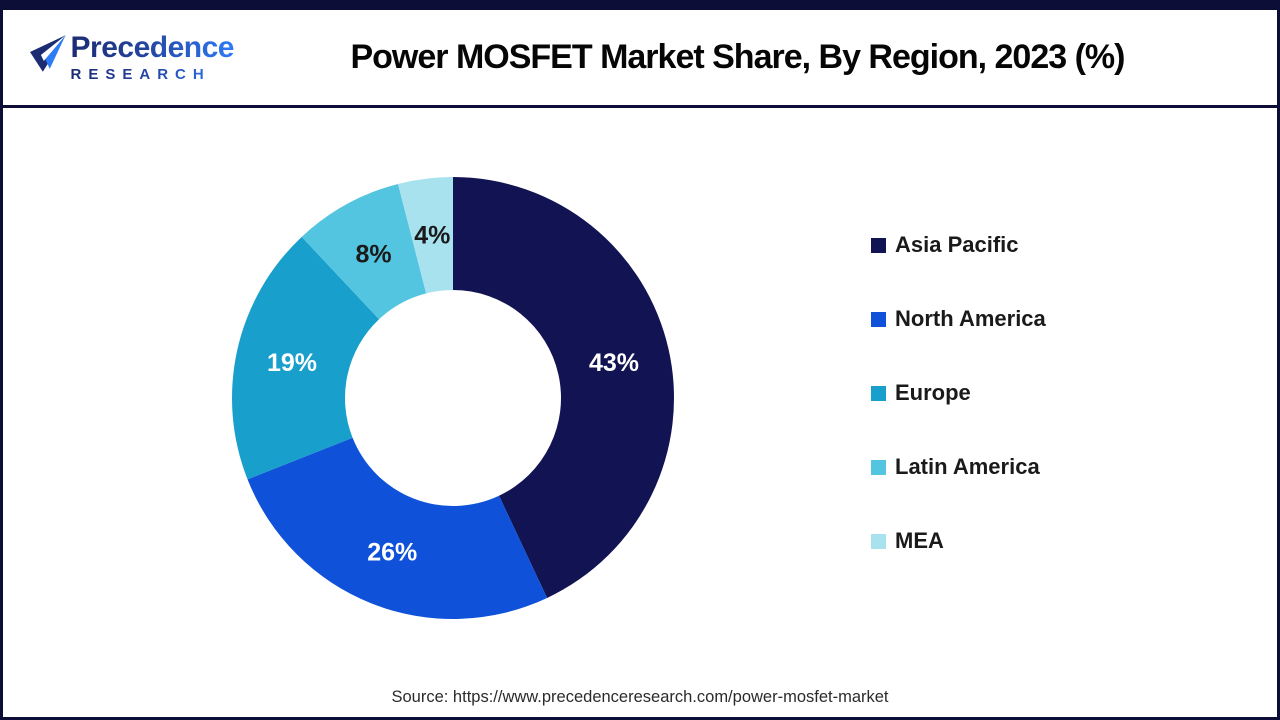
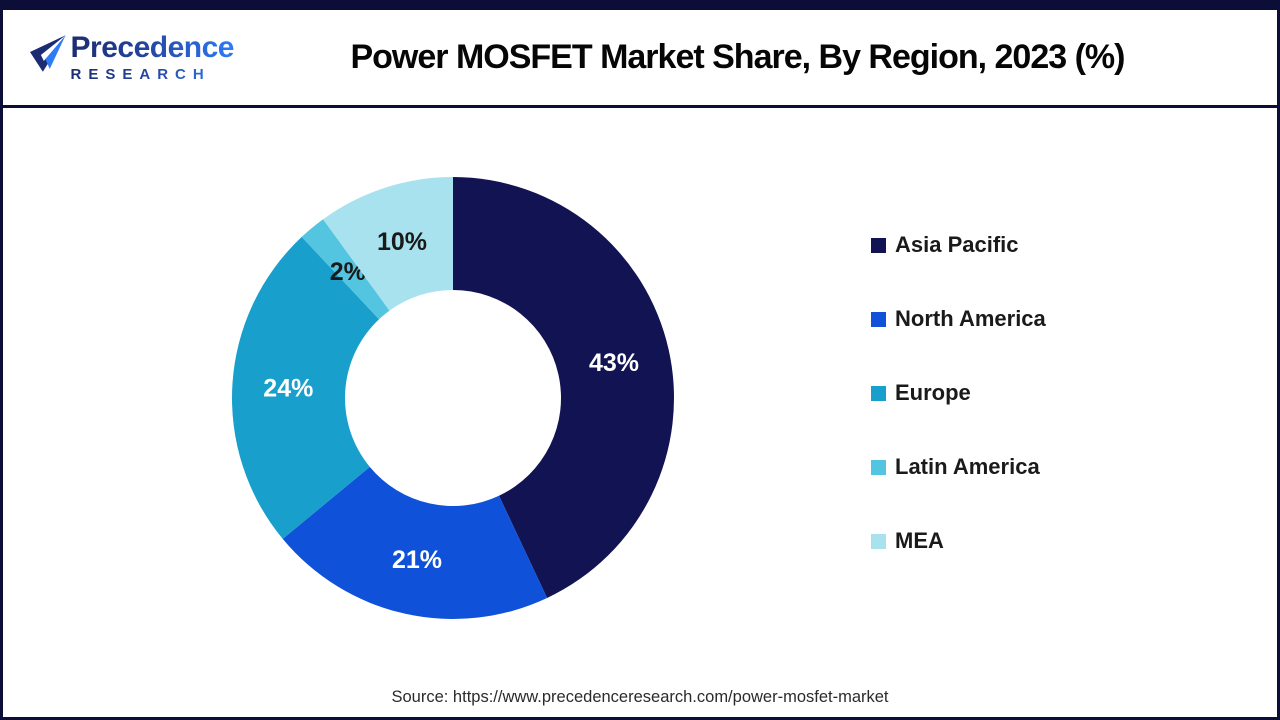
North America: 26% -> 21%
Europe: 19% -> 24%
Latin America: 8% -> 2%
MEA: 4% -> 10%
